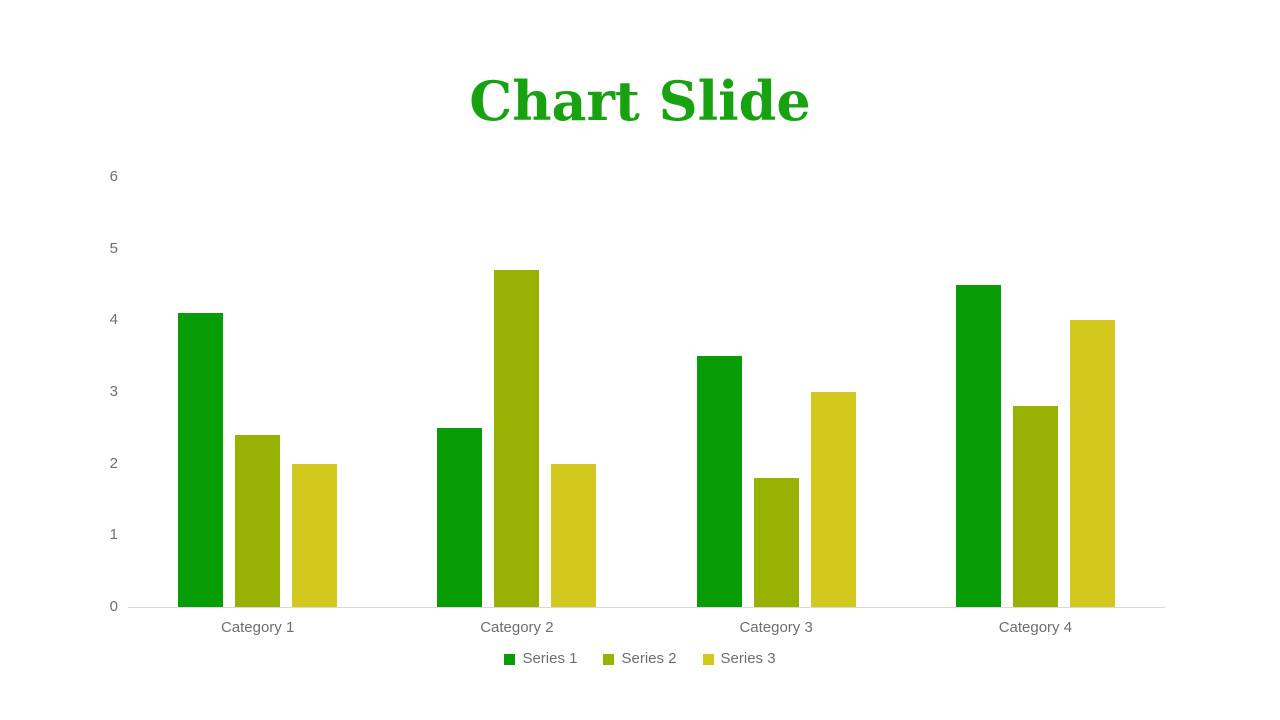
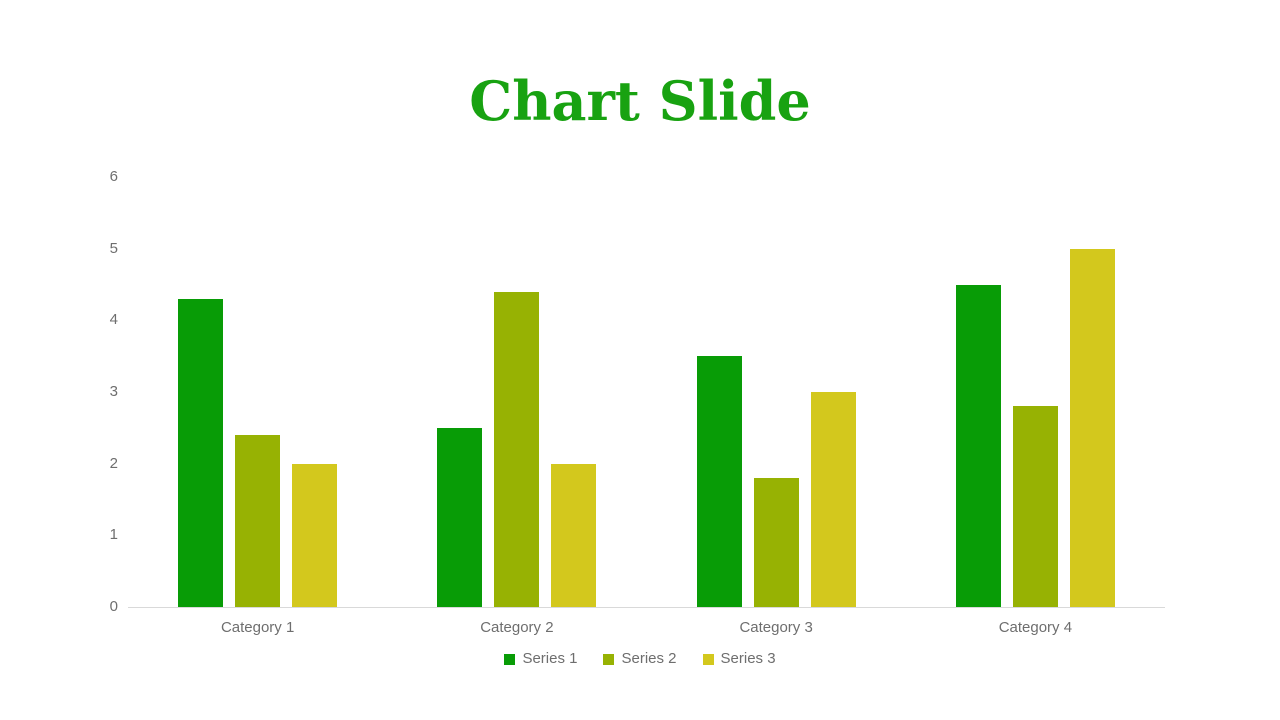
Series 1/Category 1: 4.1 -> 4.3
Series 2/Category 2: 4.7 -> 4.4
Series 3/Category 4: 4 -> 5
